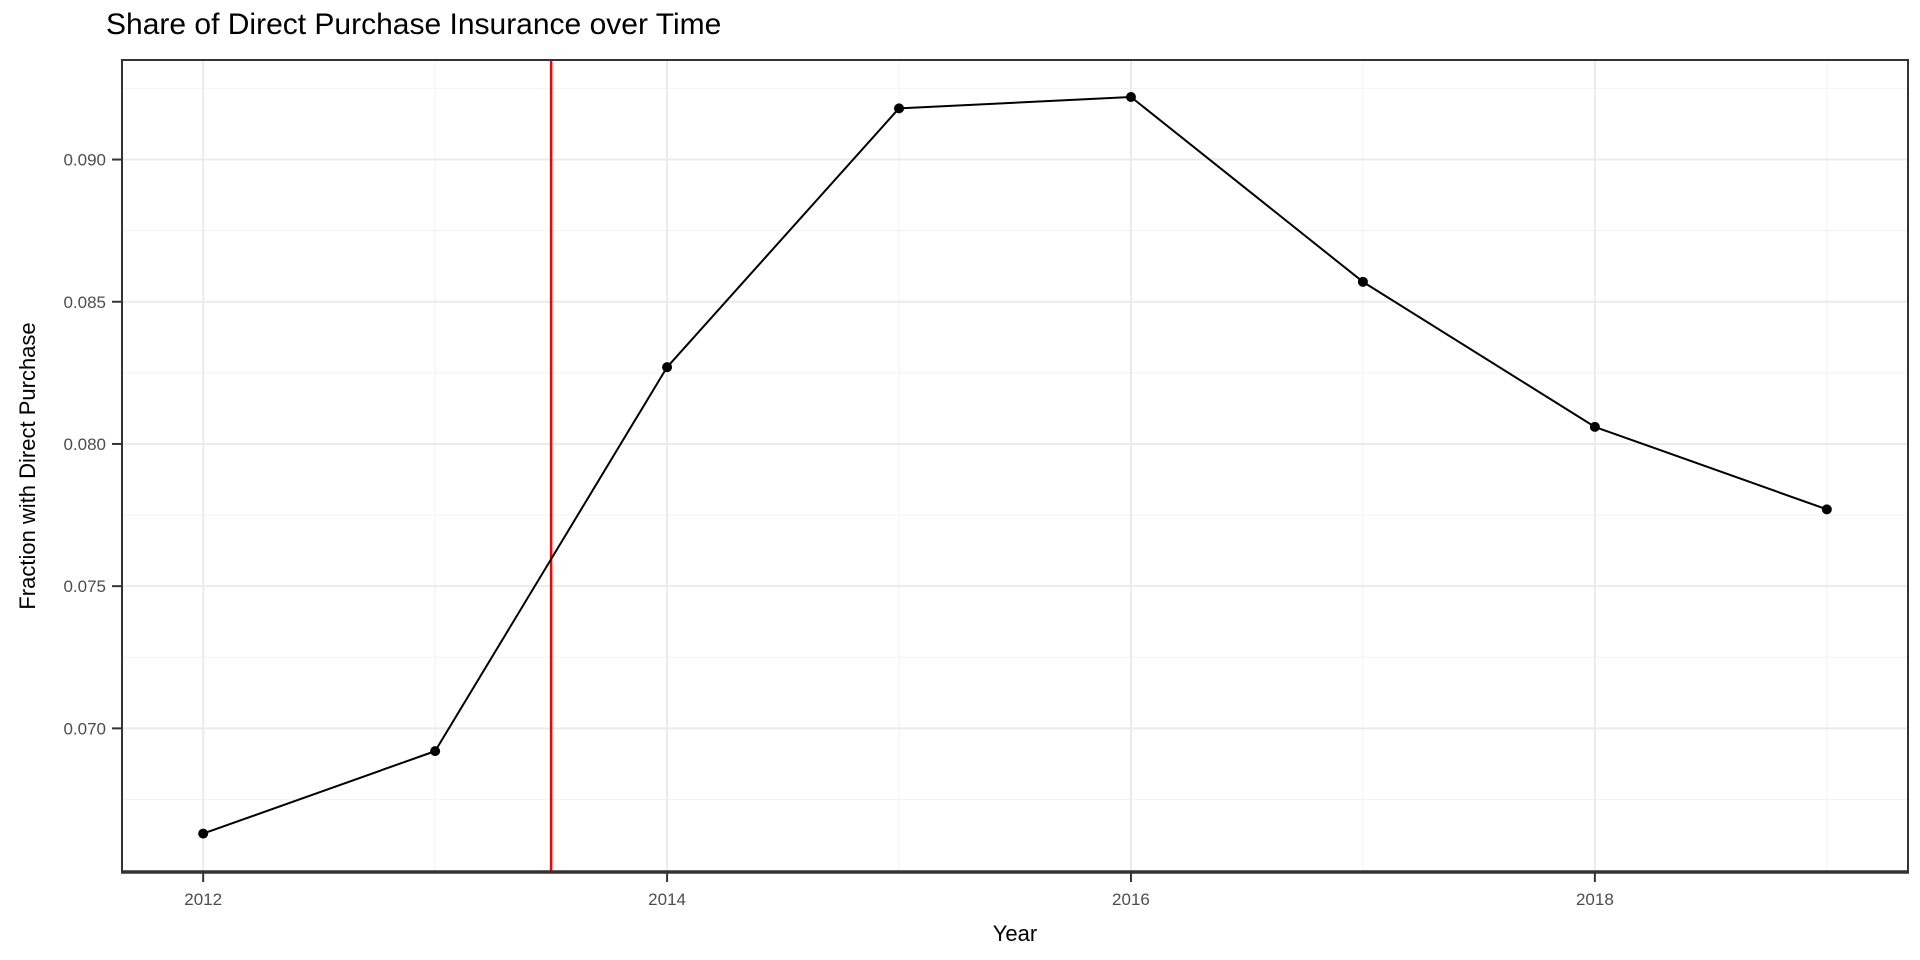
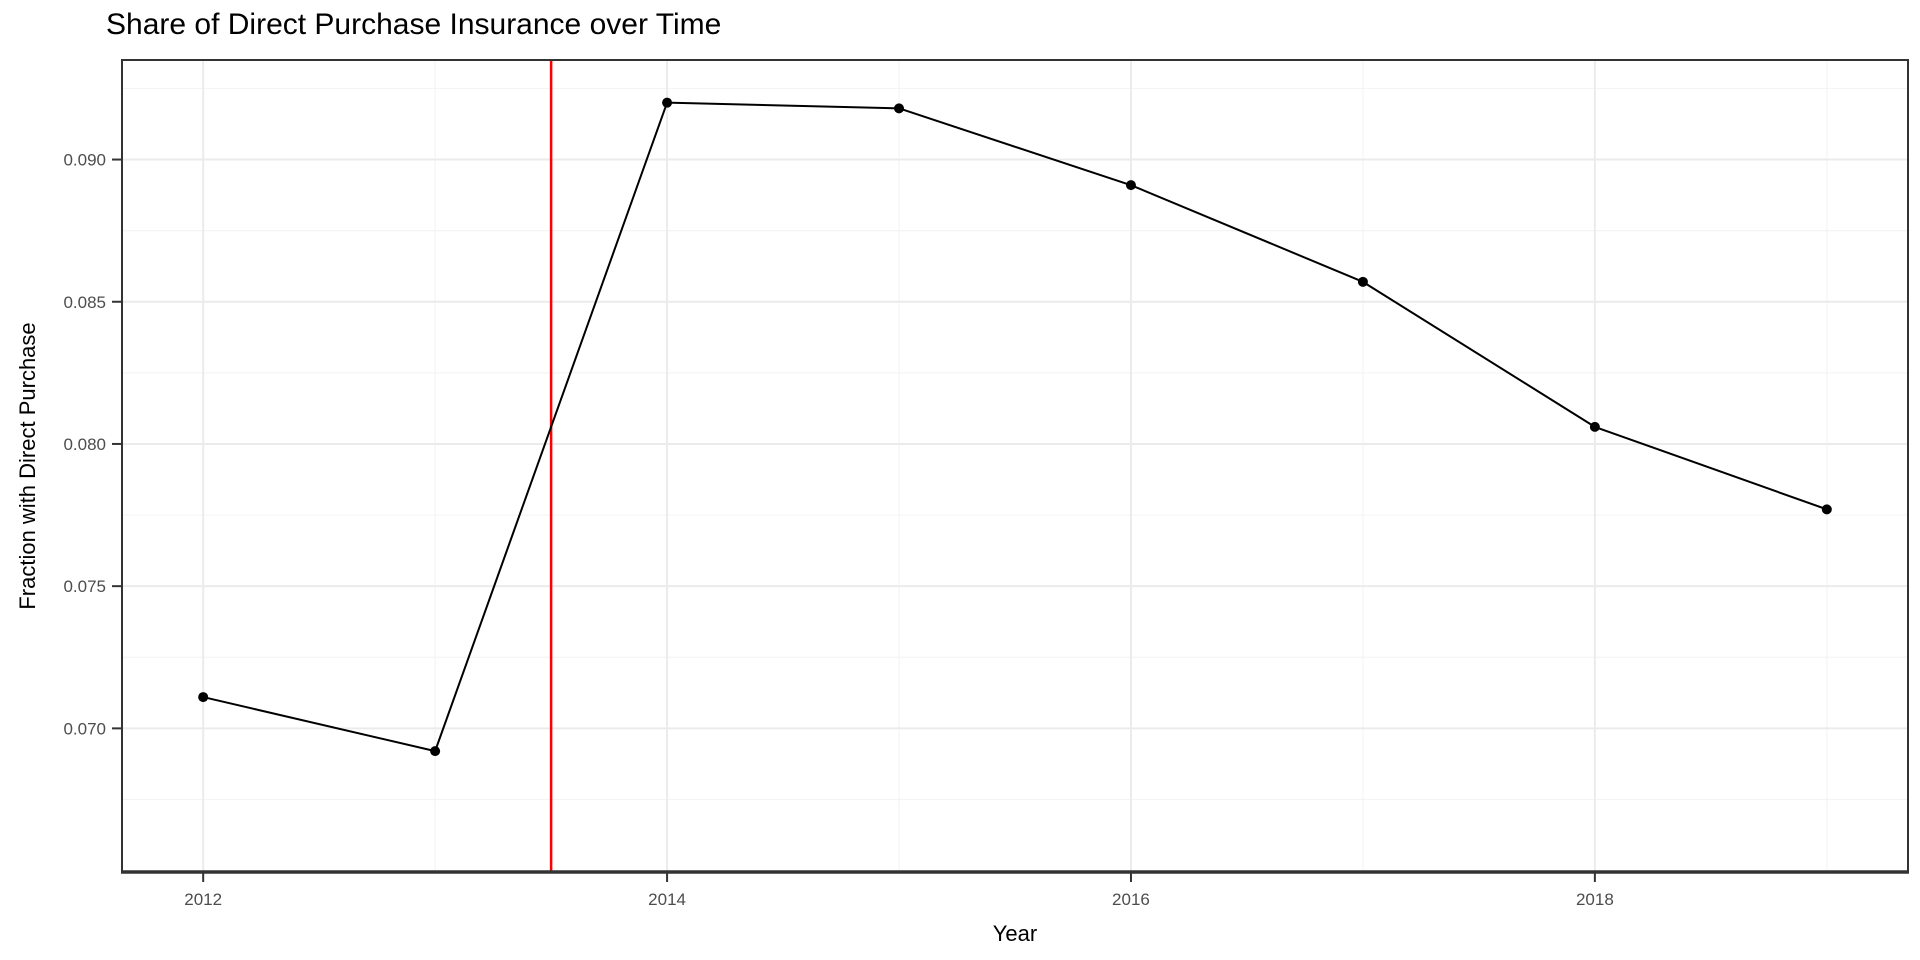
2012: 0.0663 -> 0.0711
2014: 0.0827 -> 0.0920
2016: 0.0922 -> 0.0891
